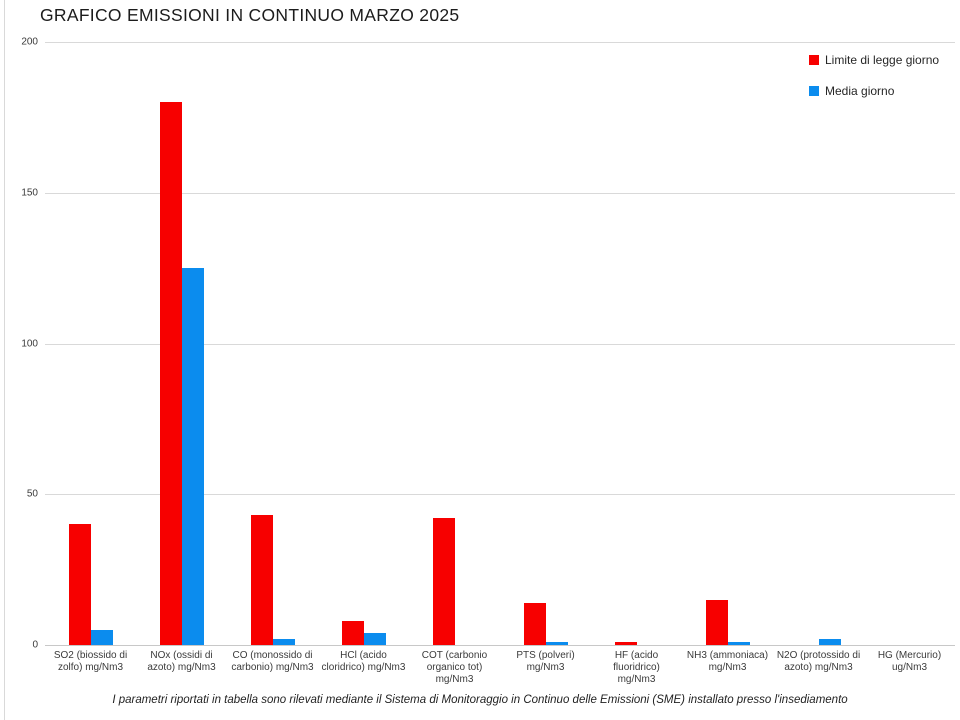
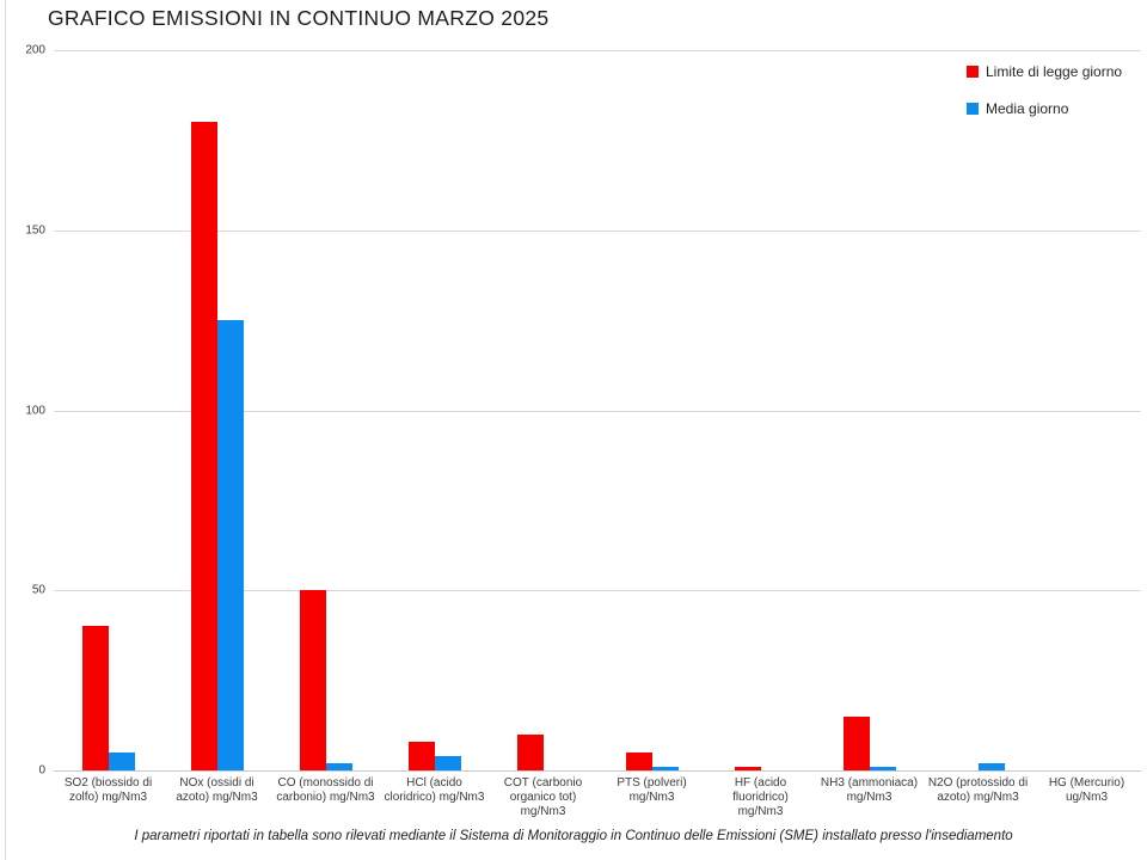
Limite di legge giorno/CO (monossido di carbonio) mg/Nm3: 43 -> 50
Limite di legge giorno/COT (carbonio organico tot) mg/Nm3: 42 -> 10
Limite di legge giorno/PTS (polveri) mg/Nm3: 14 -> 5
